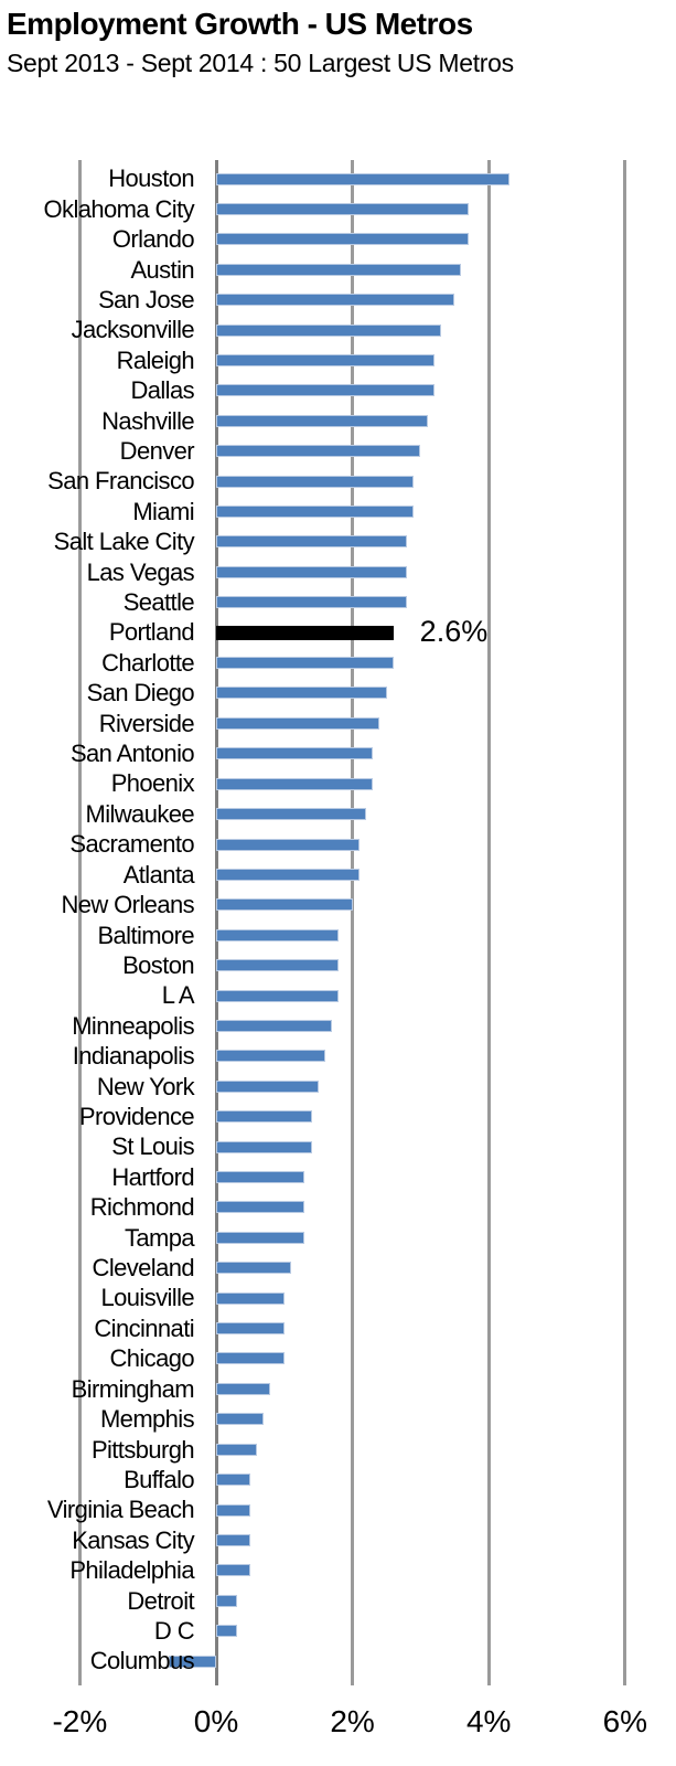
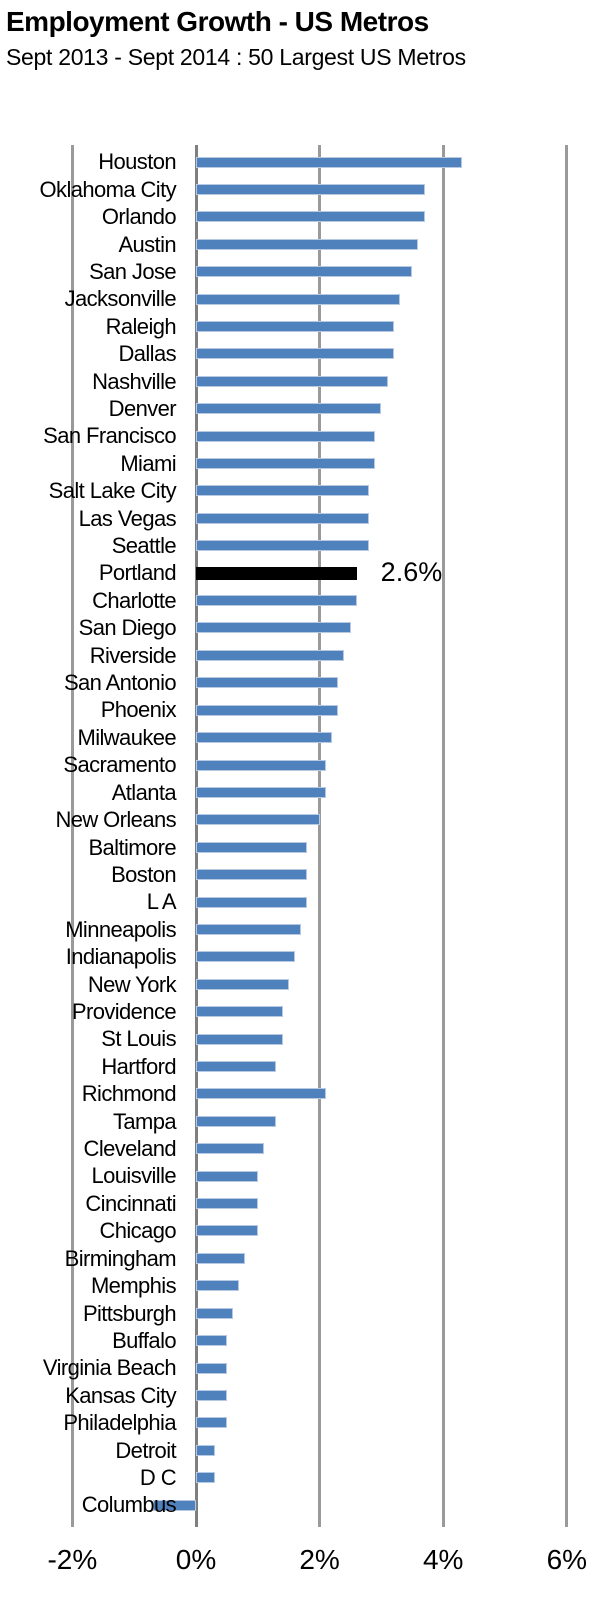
Richmond: 1.3% -> 2.1%
